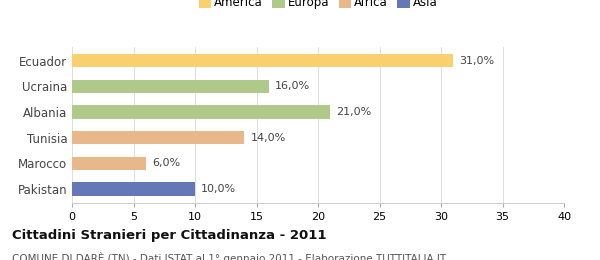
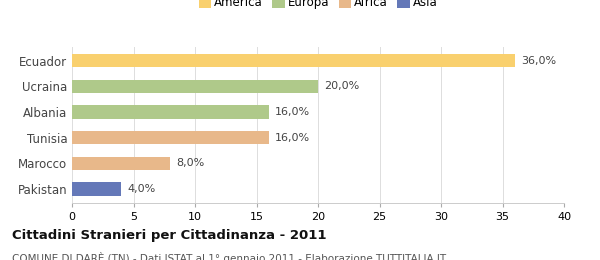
Ecuador: 31,0% -> 36,0%
Ucraina: 16,0% -> 20,0%
Albania: 21,0% -> 16,0%
Tunisia: 14,0% -> 16,0%
Marocco: 6,0% -> 8,0%
Pakistan: 10,0% -> 4,0%
